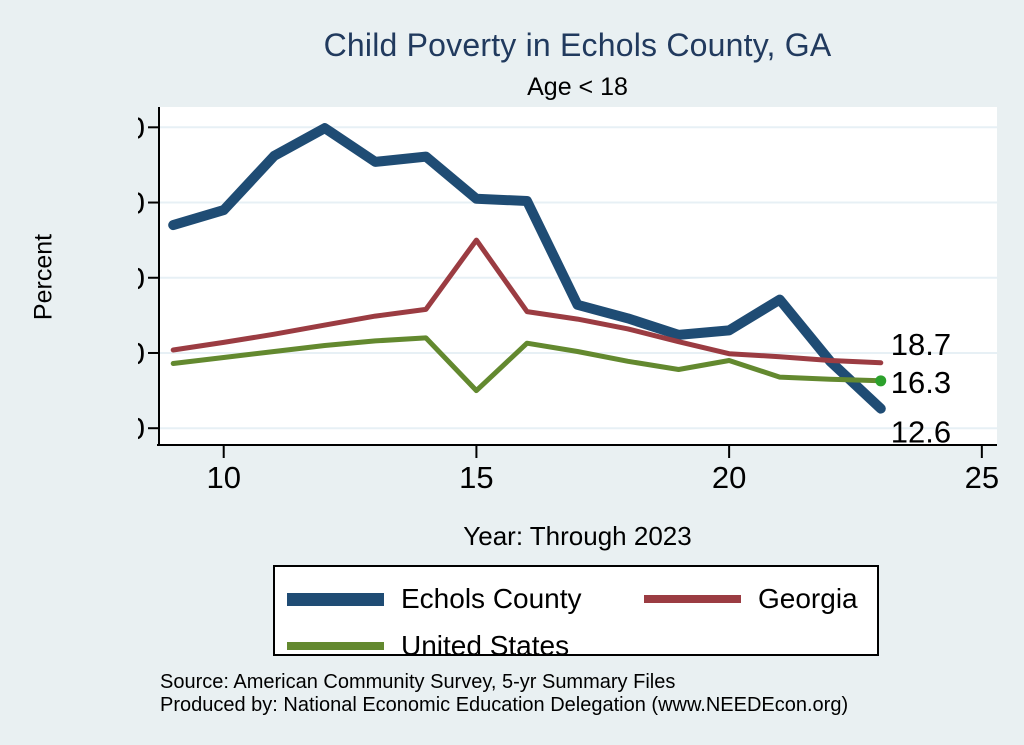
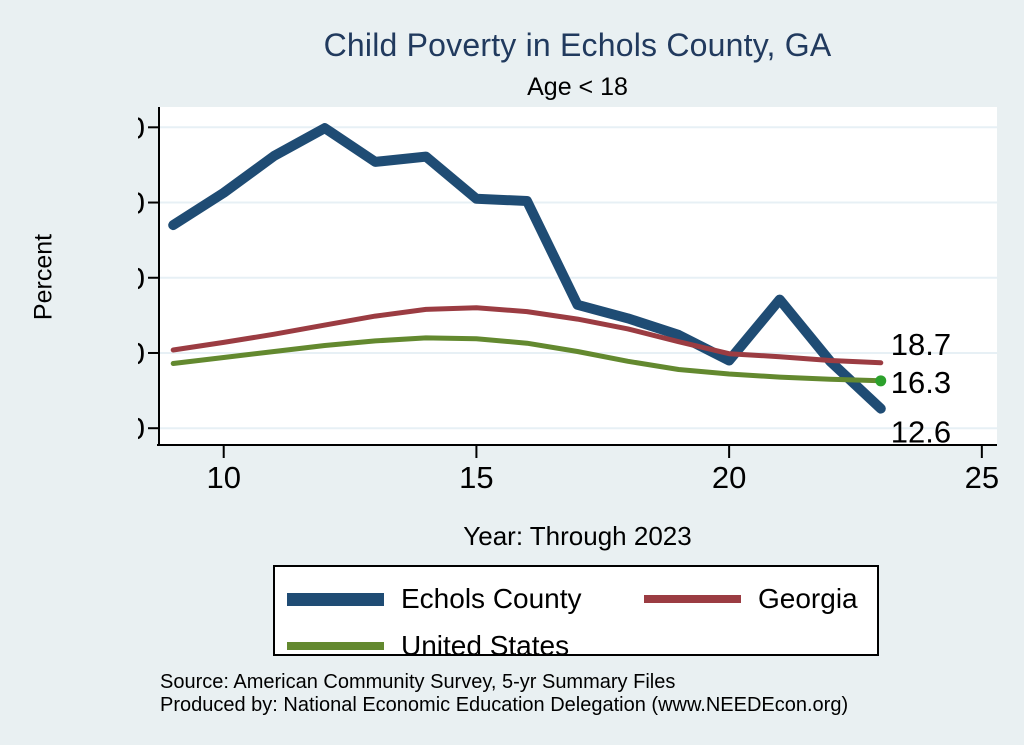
Echols County/10: 39 -> 41
Georgia/15: 35 -> 26
United States/15: 15 -> 22
Echols County/20: 23 -> 19
United States/20: 19 -> 17
